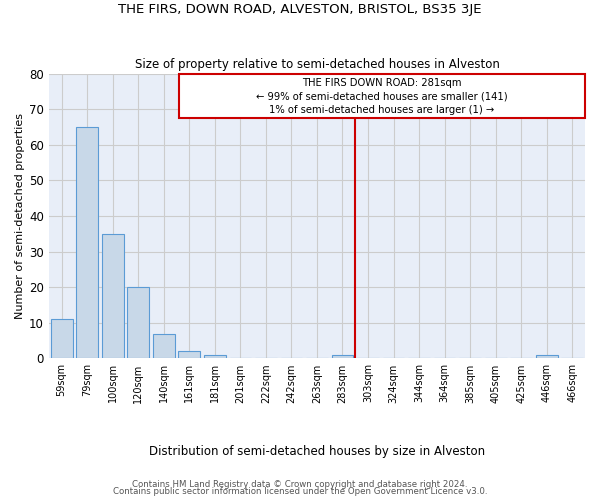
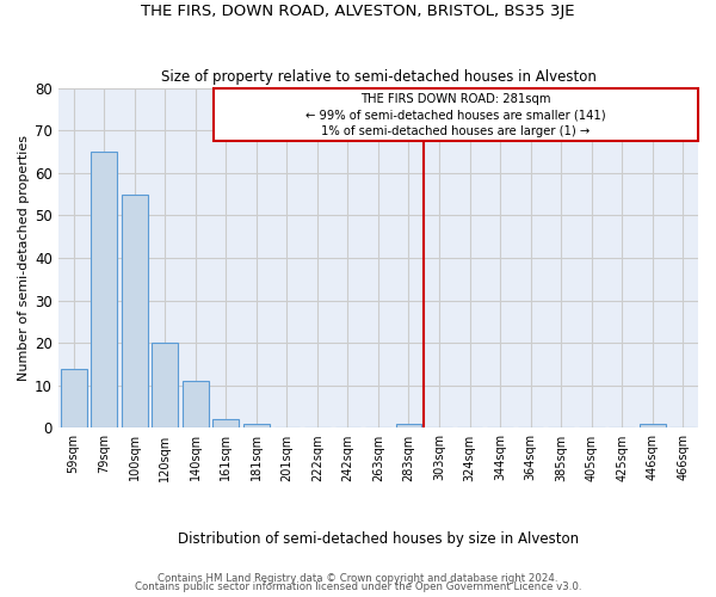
59sqm: 11 -> 14
100sqm: 35 -> 55
140sqm: 7 -> 11
